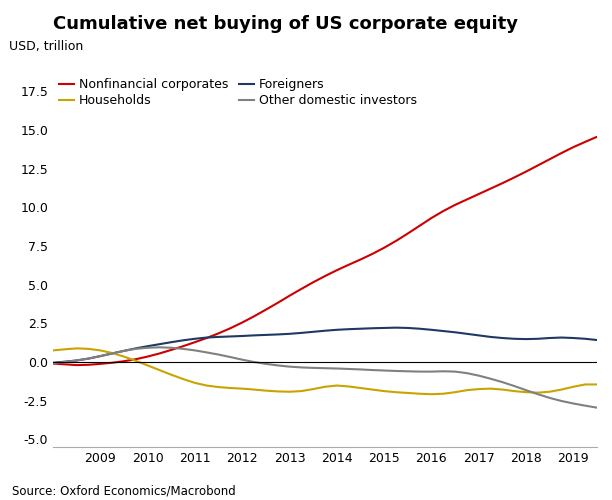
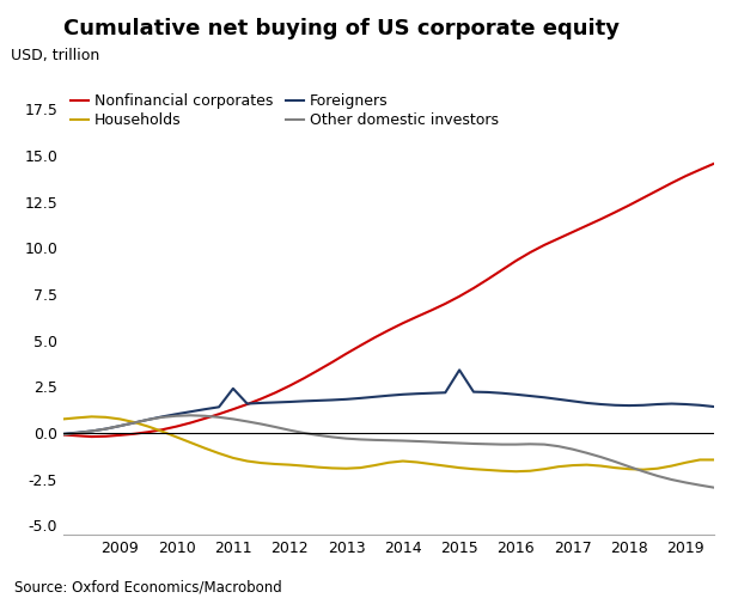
Foreigners/2011: 1.5 -> 2.4
Foreigners/2015: 2.2 -> 3.4
